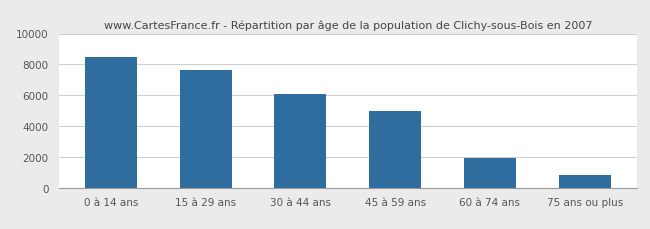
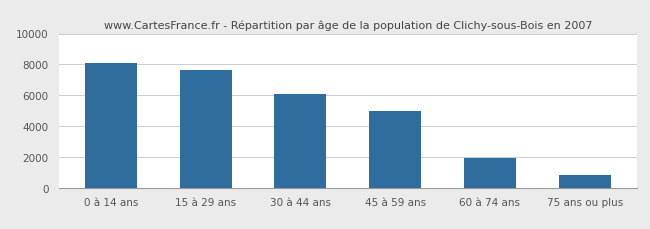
0 à 14 ans: 8500 -> 8100
